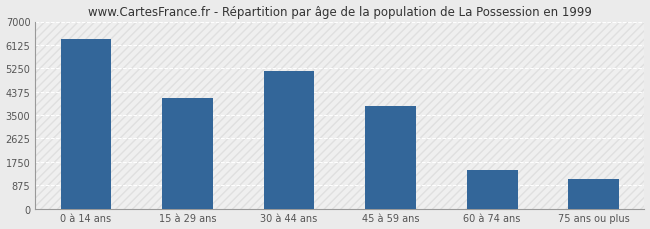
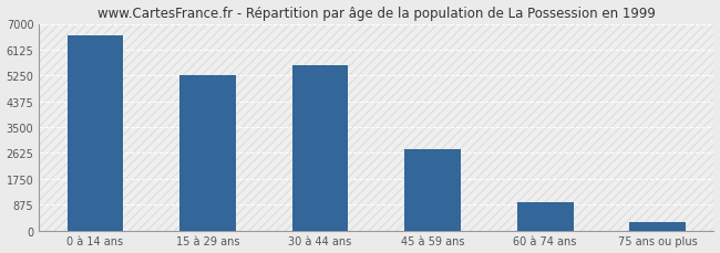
0 à 14 ans: 6350 -> 6600
15 à 29 ans: 4150 -> 5250
30 à 44 ans: 5150 -> 5600
45 à 59 ans: 3850 -> 2750
60 à 74 ans: 1450 -> 950
75 ans ou plus: 1100 -> 300
